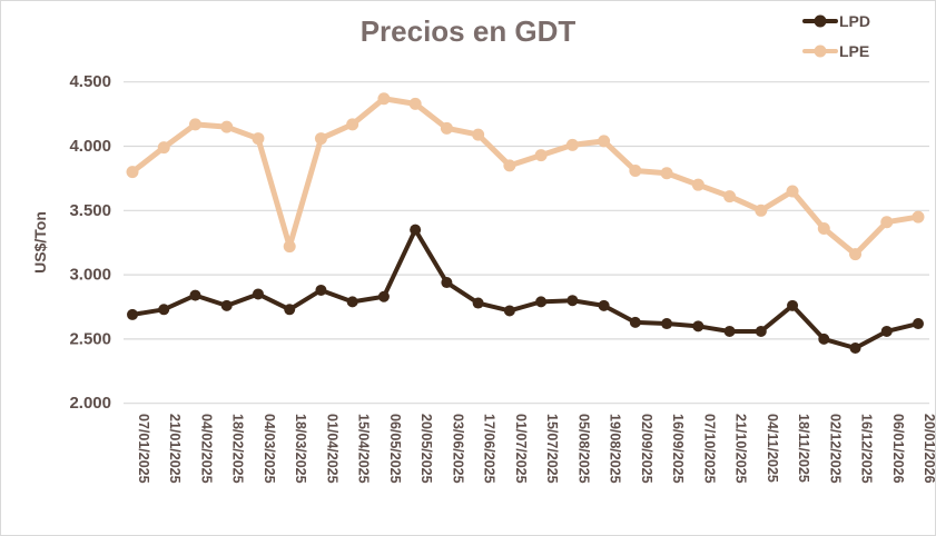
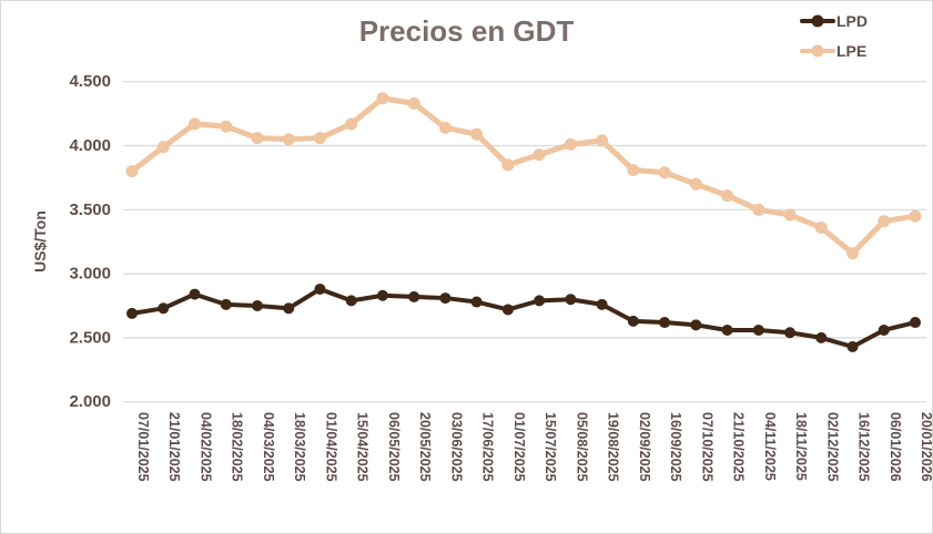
LPD/04/03/2025: 2850 -> 2750
LPE/18/03/2025: 3220 -> 4050
LPD/20/05/2025: 3350 -> 2820
LPD/03/06/2025: 2940 -> 2810
LPD/18/11/2025: 2760 -> 2540
LPE/18/11/2025: 3650 -> 3460
